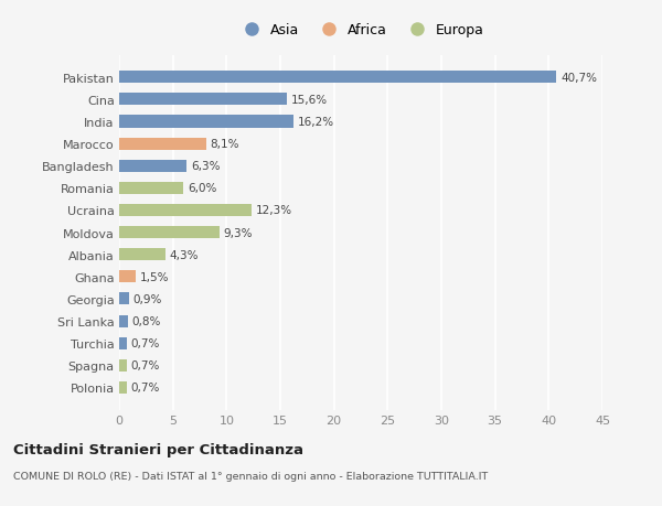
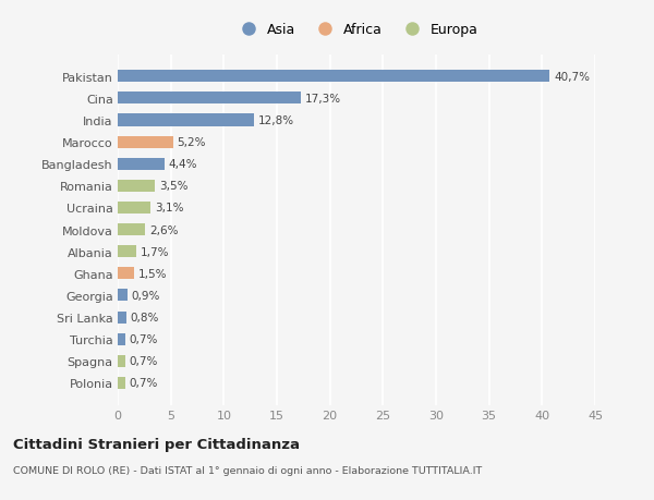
Cina: 15,6% -> 17,3%
India: 16,2% -> 12,8%
Marocco: 8,1% -> 5,2%
Bangladesh: 6,3% -> 4,4%
Romania: 6,0% -> 3,5%
Ucraina: 12,3% -> 3,1%
Moldova: 9,3% -> 2,6%
Albania: 4,3% -> 1,7%
